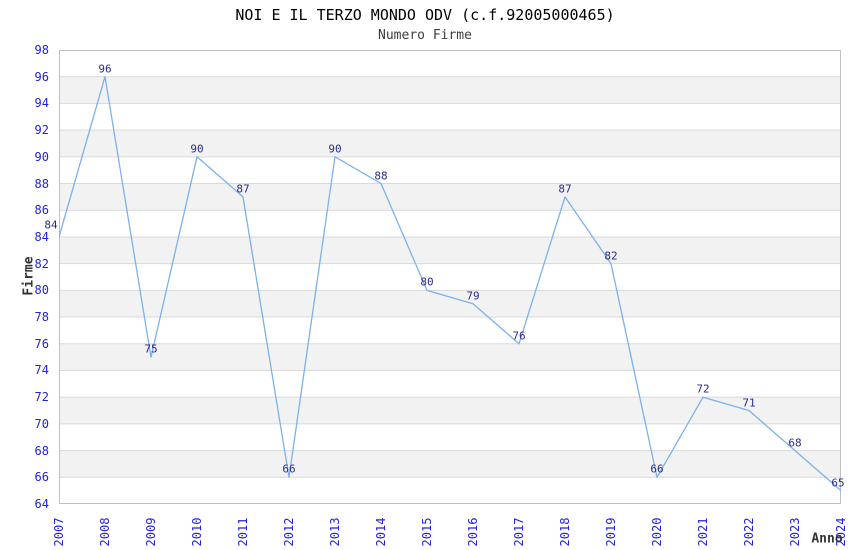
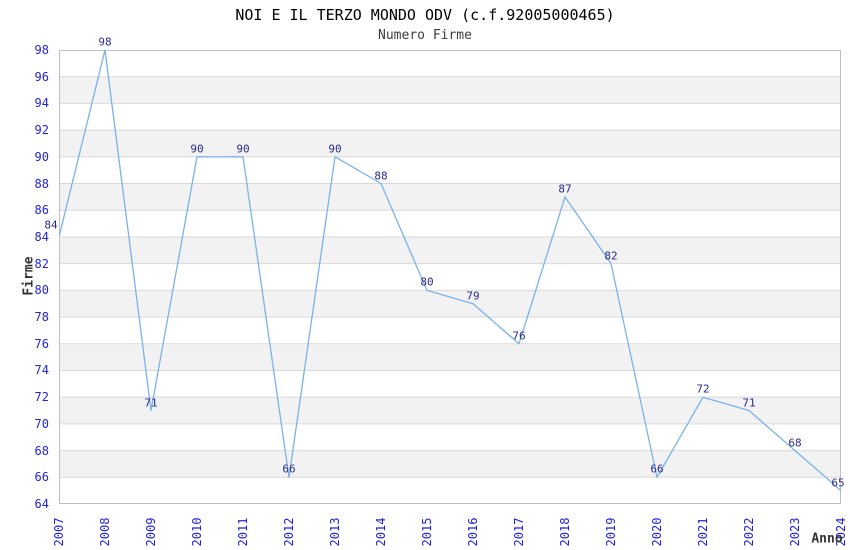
2008: 96 -> 98
2009: 75 -> 71
2011: 87 -> 90
